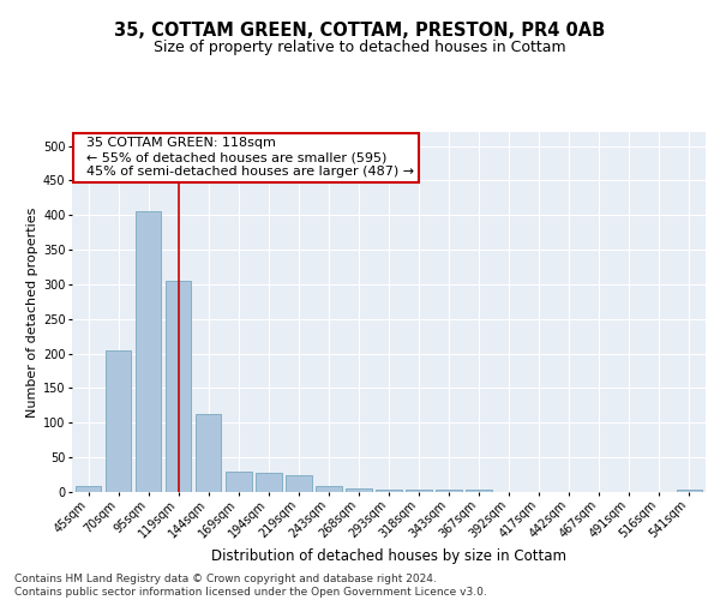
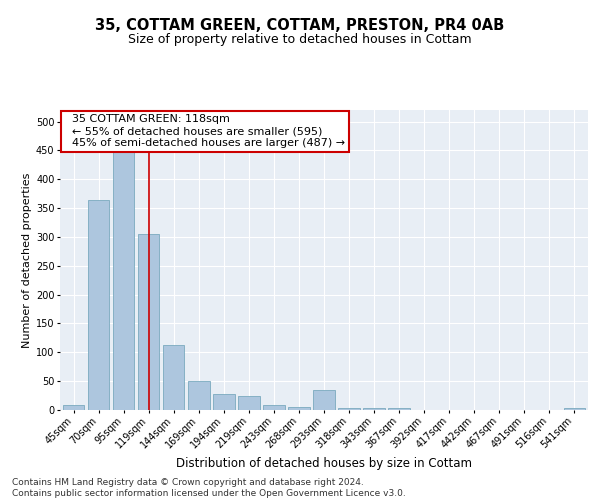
70sqm: 205 -> 364
95sqm: 405 -> 450
169sqm: 30 -> 50
293sqm: 4 -> 34
